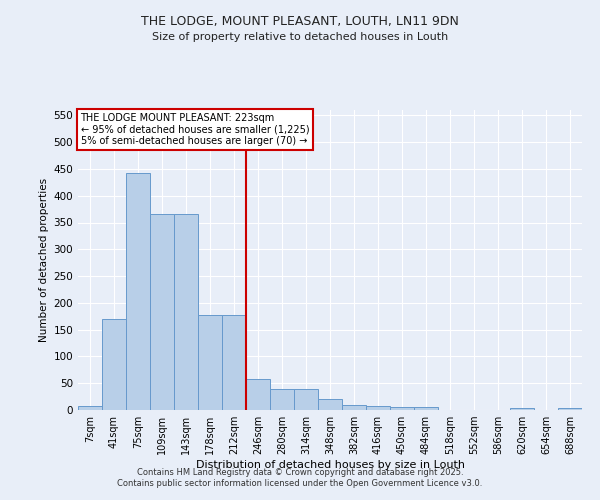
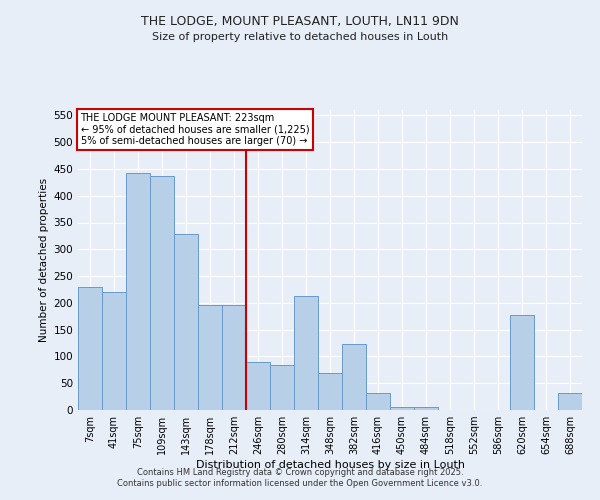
7sqm: 8 -> 230
41sqm: 170 -> 220
109sqm: 365 -> 436
143sqm: 365 -> 328
178sqm: 178 -> 196
212sqm: 178 -> 196
246sqm: 57 -> 90
280sqm: 40 -> 84
314sqm: 40 -> 212
348sqm: 20 -> 70
382sqm: 10 -> 124
416sqm: 7 -> 32
620sqm: 3 -> 178
688sqm: 3 -> 32
